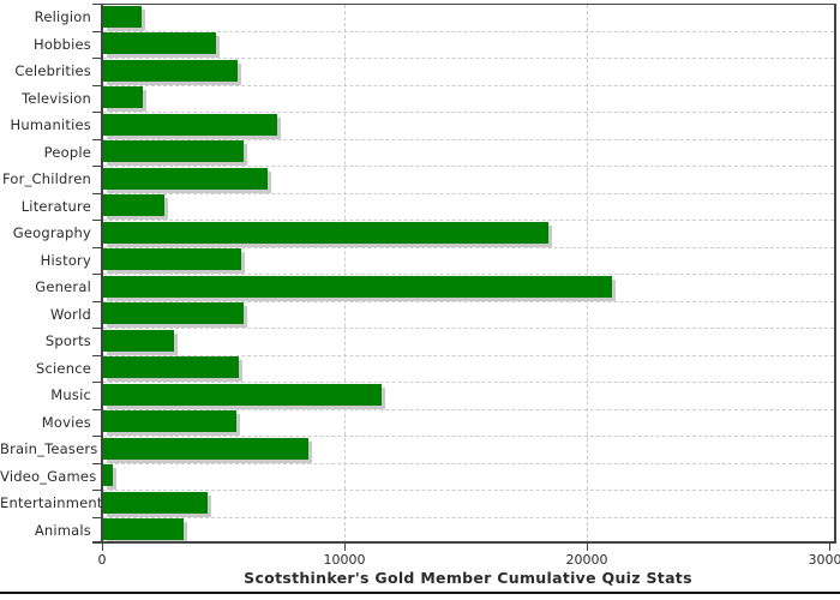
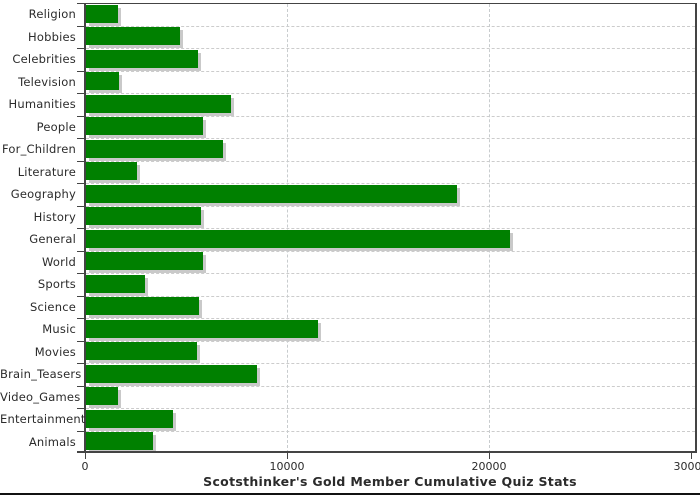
Video_Games: 400 -> 1600
